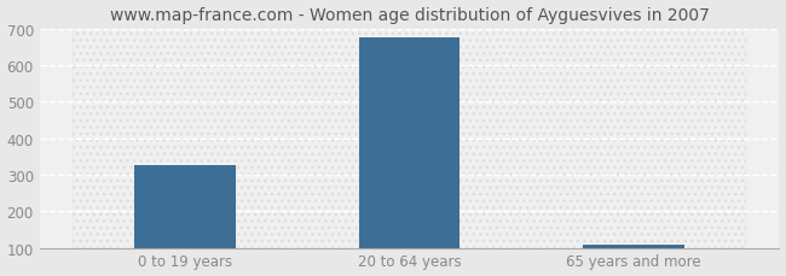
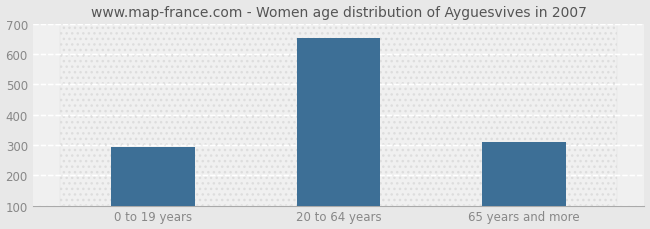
0 to 19 years: 325 -> 295
20 to 64 years: 675 -> 655
65 years and more: 110 -> 310
